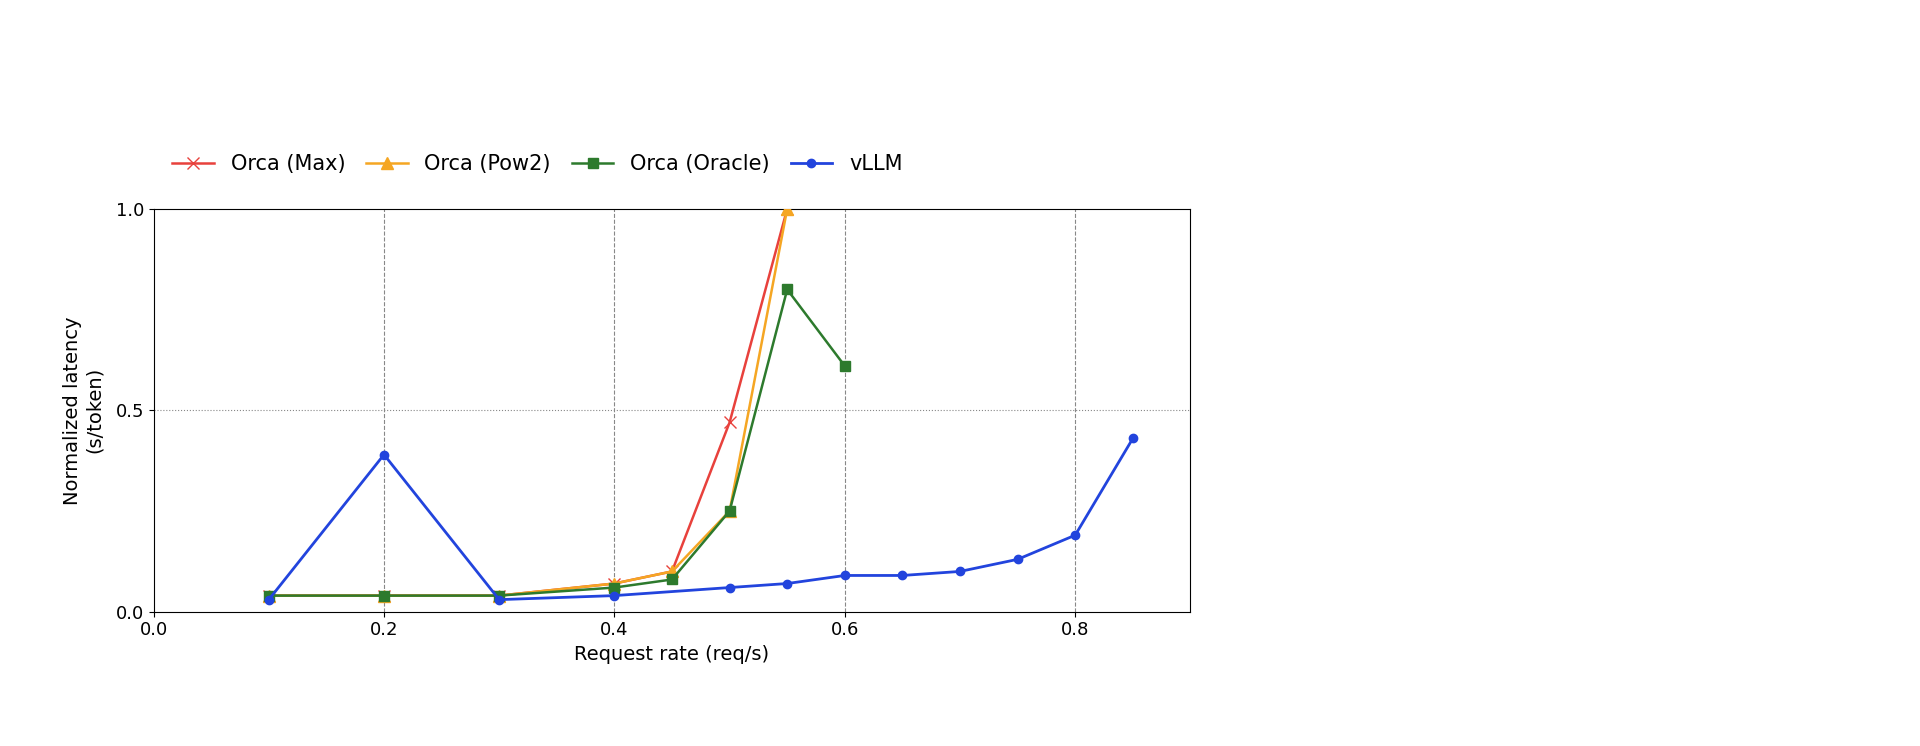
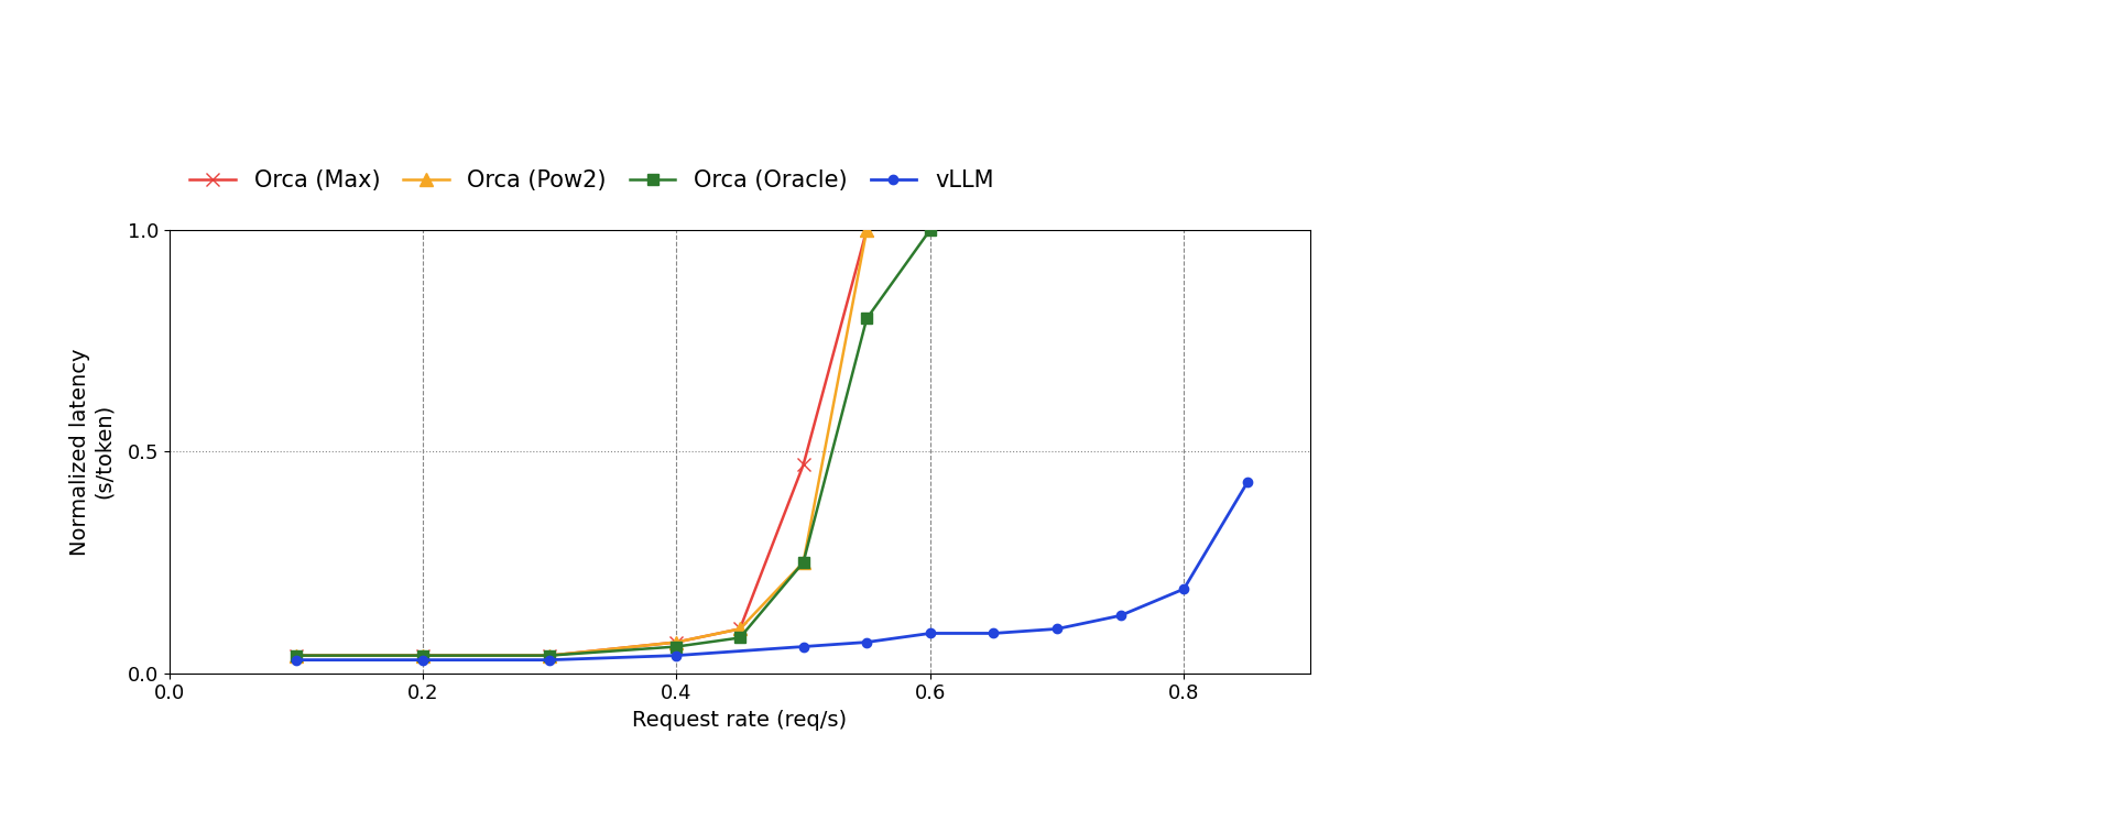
vLLM/0.2: 0.39 -> 0.03
Orca (Oracle)/0.6: 0.61 -> 1.00
